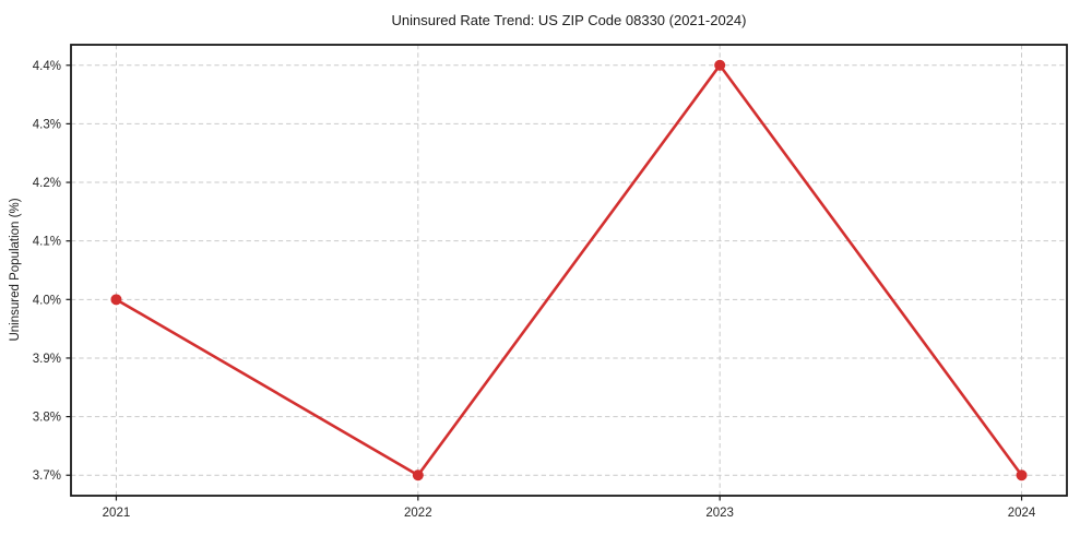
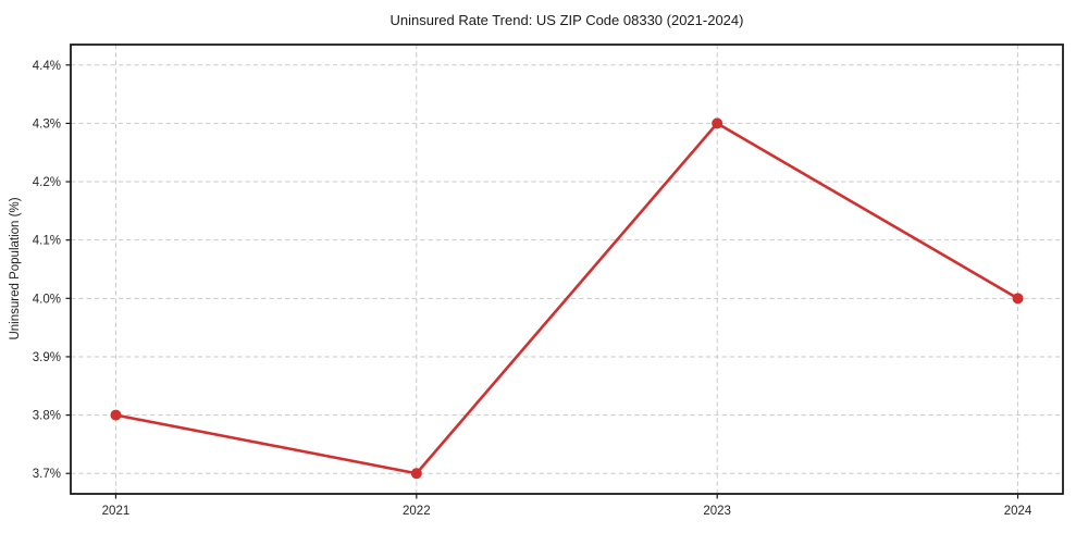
2021: 4.0% -> 3.8%
2023: 4.4% -> 4.3%
2024: 3.7% -> 4.0%
